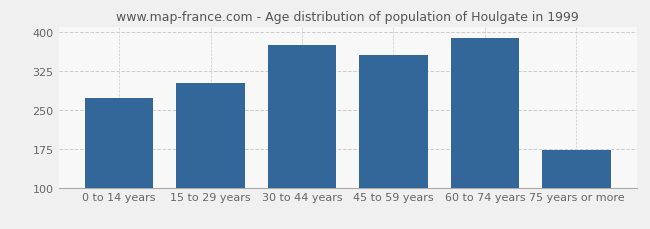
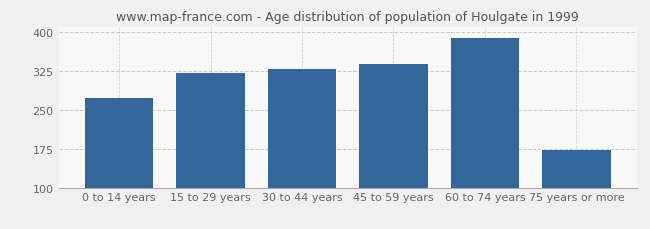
15 to 29 years: 302 -> 320
30 to 44 years: 374 -> 328
45 to 59 years: 356 -> 338
